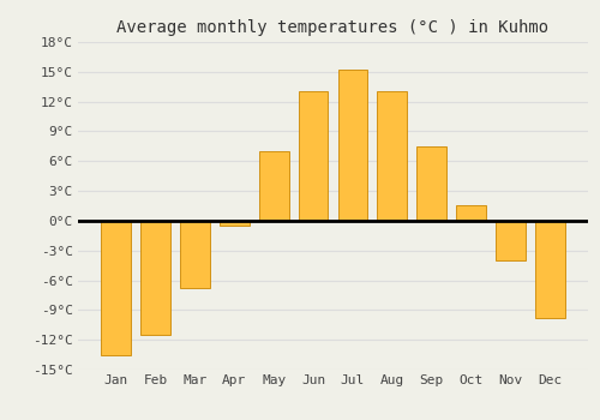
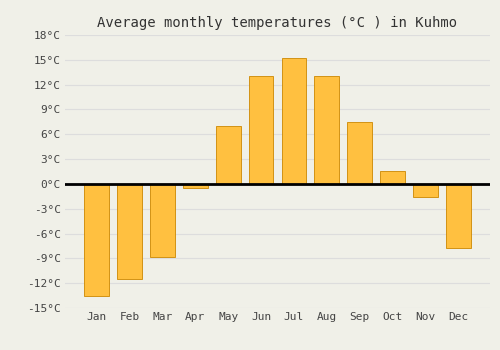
Mar: -6.8°C -> -8.8°C
Nov: -4.0°C -> -1.6°C
Dec: -9.8°C -> -7.8°C
